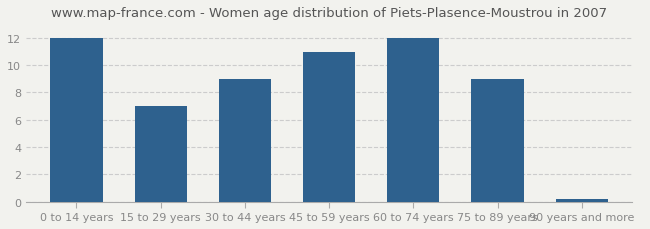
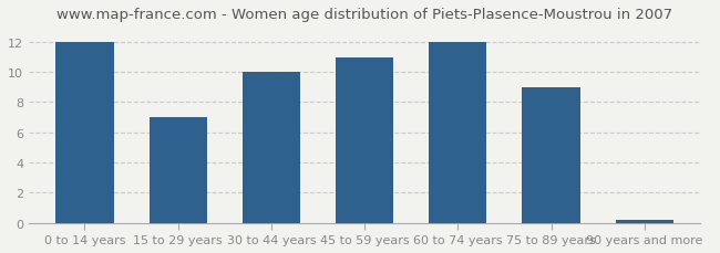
30 to 44 years: 9.0 -> 10.0
